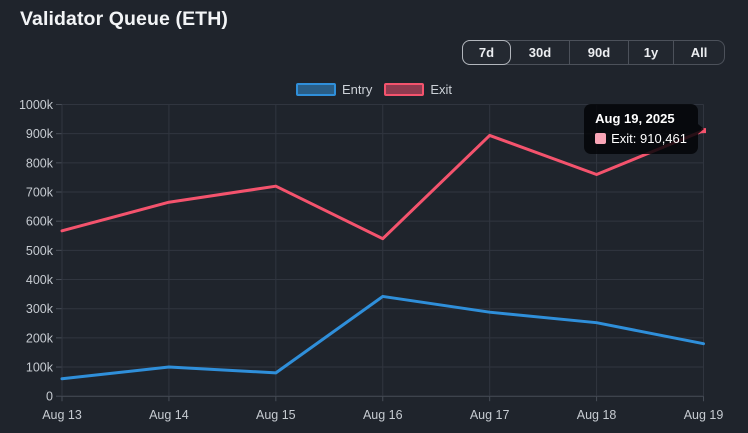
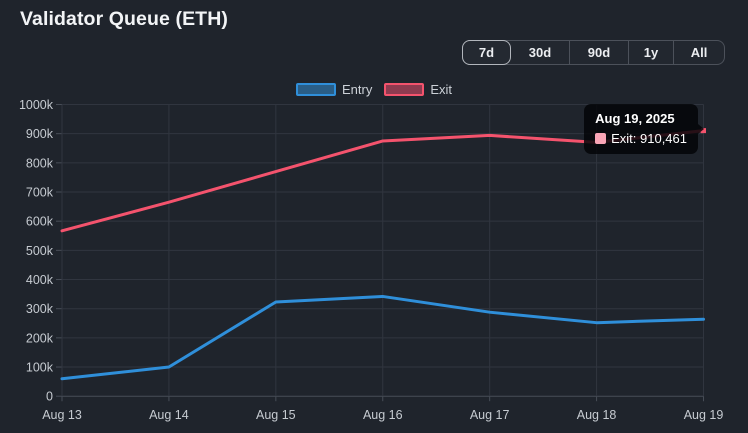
Entry/Aug 15: 80k -> 320k
Exit/Aug 15: 720k -> 770k
Exit/Aug 16: 540k -> 880k
Exit/Aug 18: 760k -> 870k
Entry/Aug 19: 180k -> 260k
